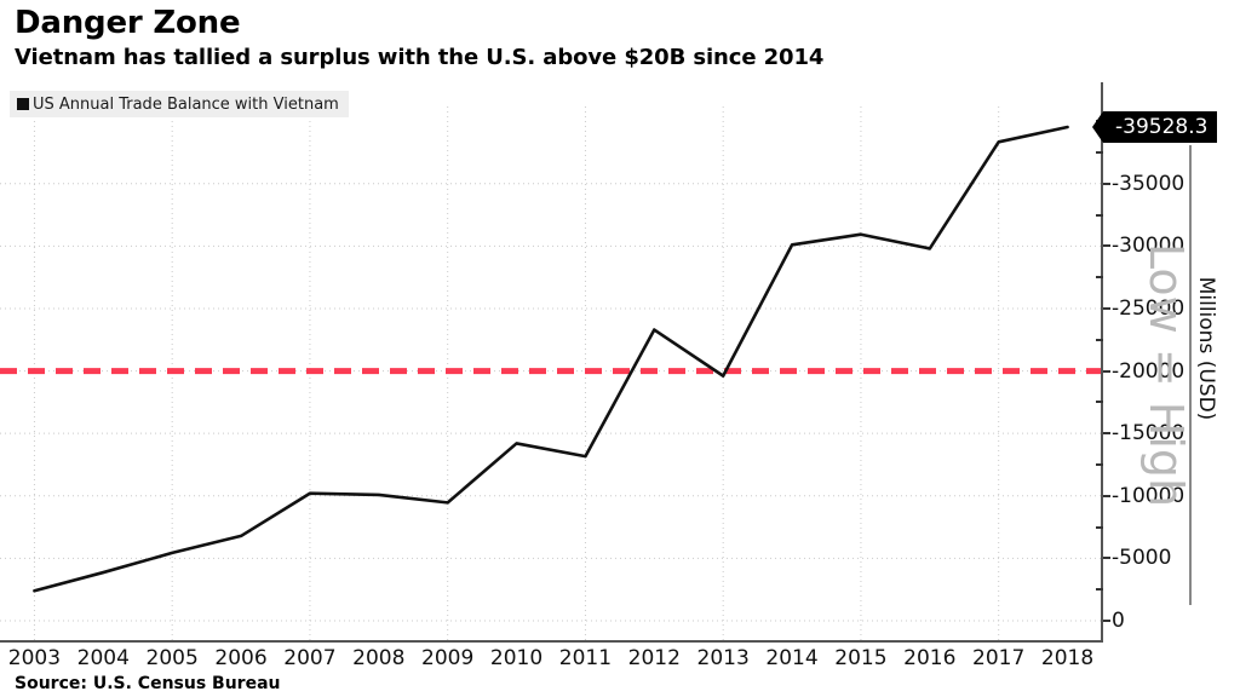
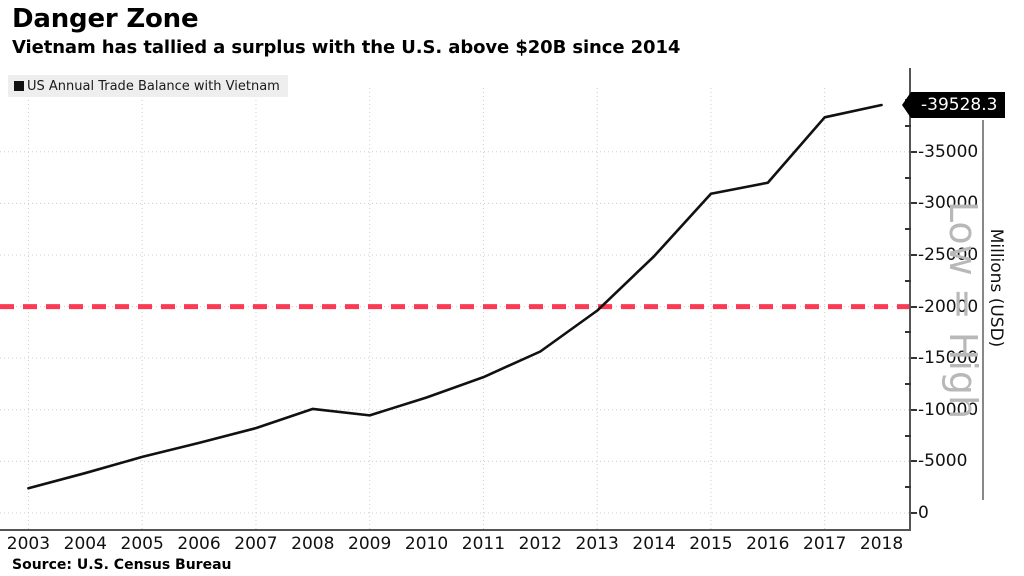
2007: -10200 -> -8200
2010: -14200 -> -11200
2012: -23300 -> -15600
2014: -30100 -> -24900
2016: -29800 -> -32000
